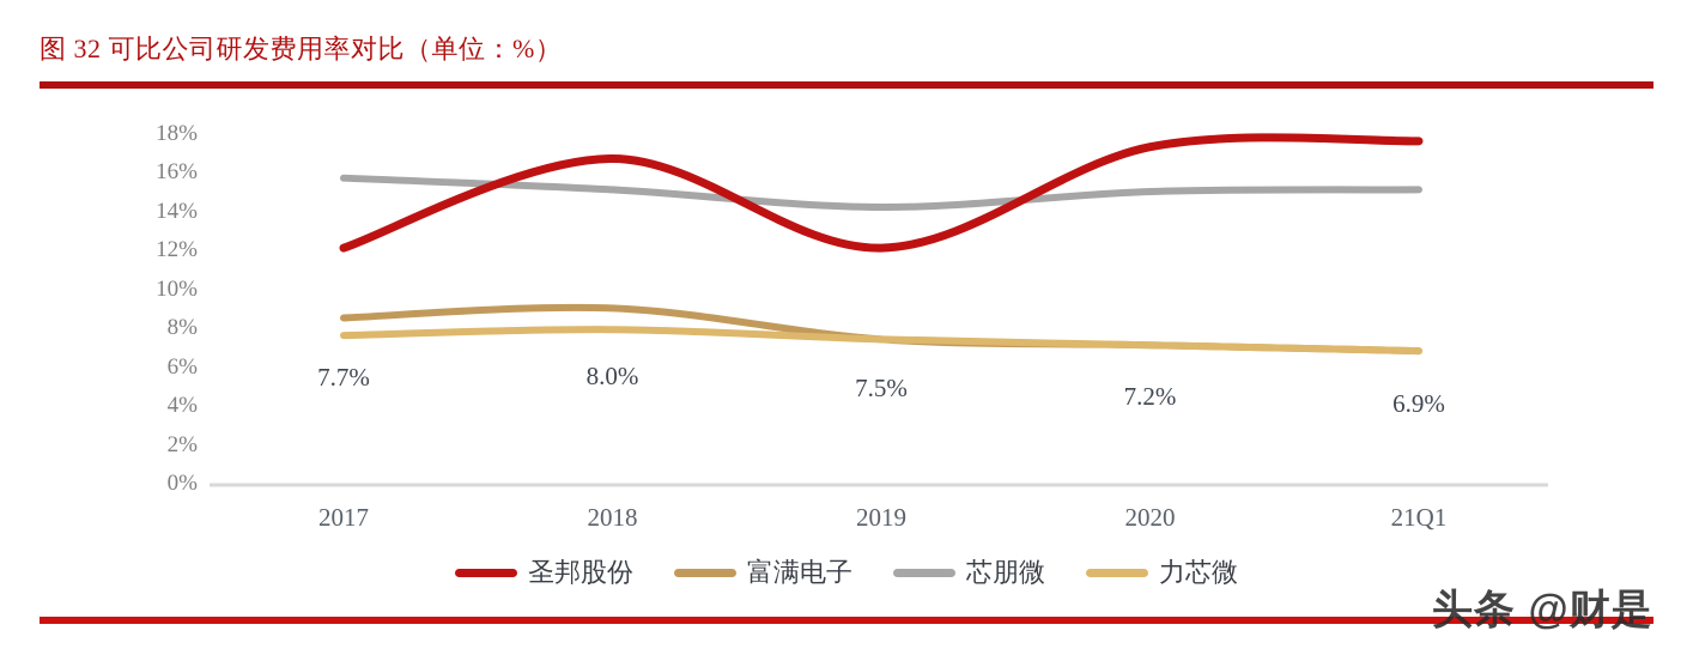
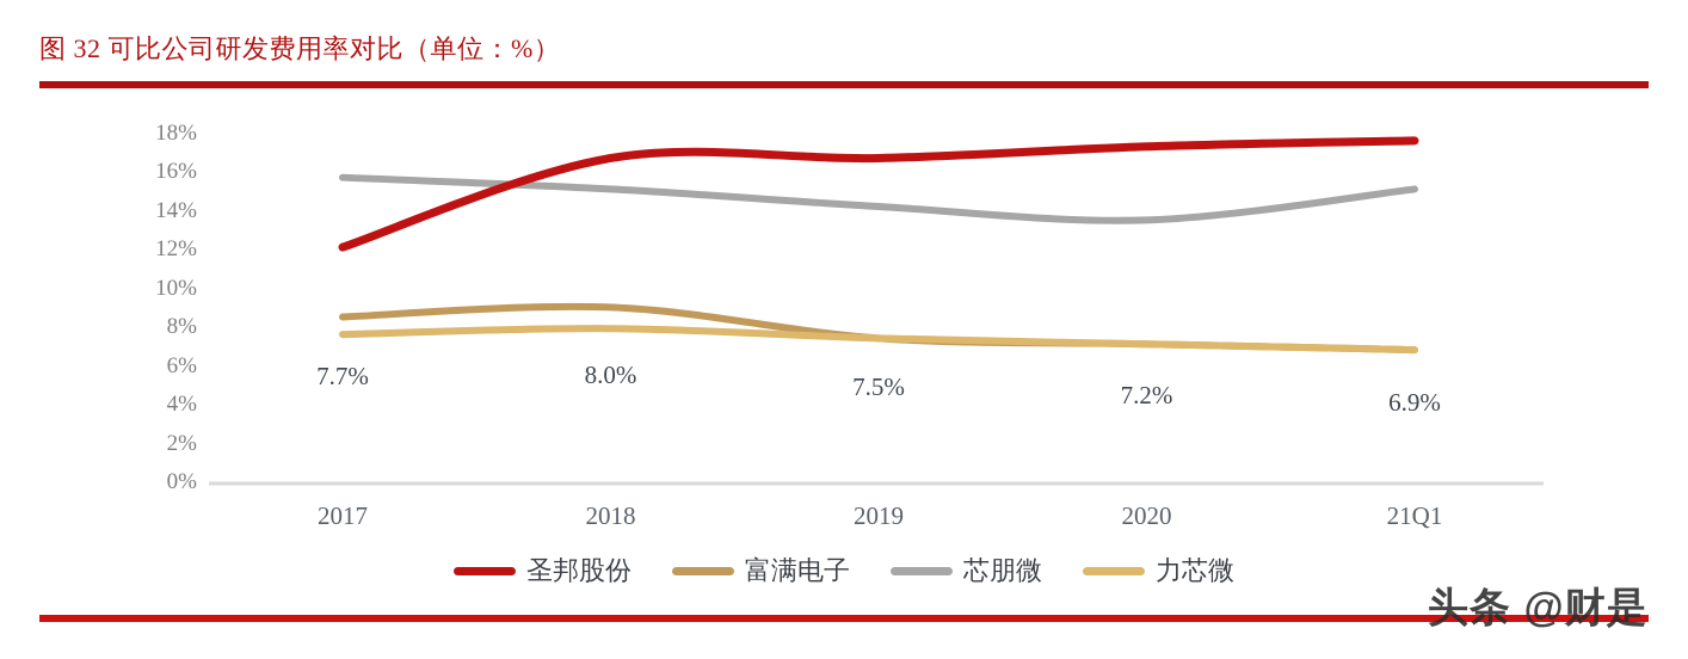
圣邦股份/2019: 12.2% -> 16.8%
芯朋微/2020: 15.1% -> 13.6%
